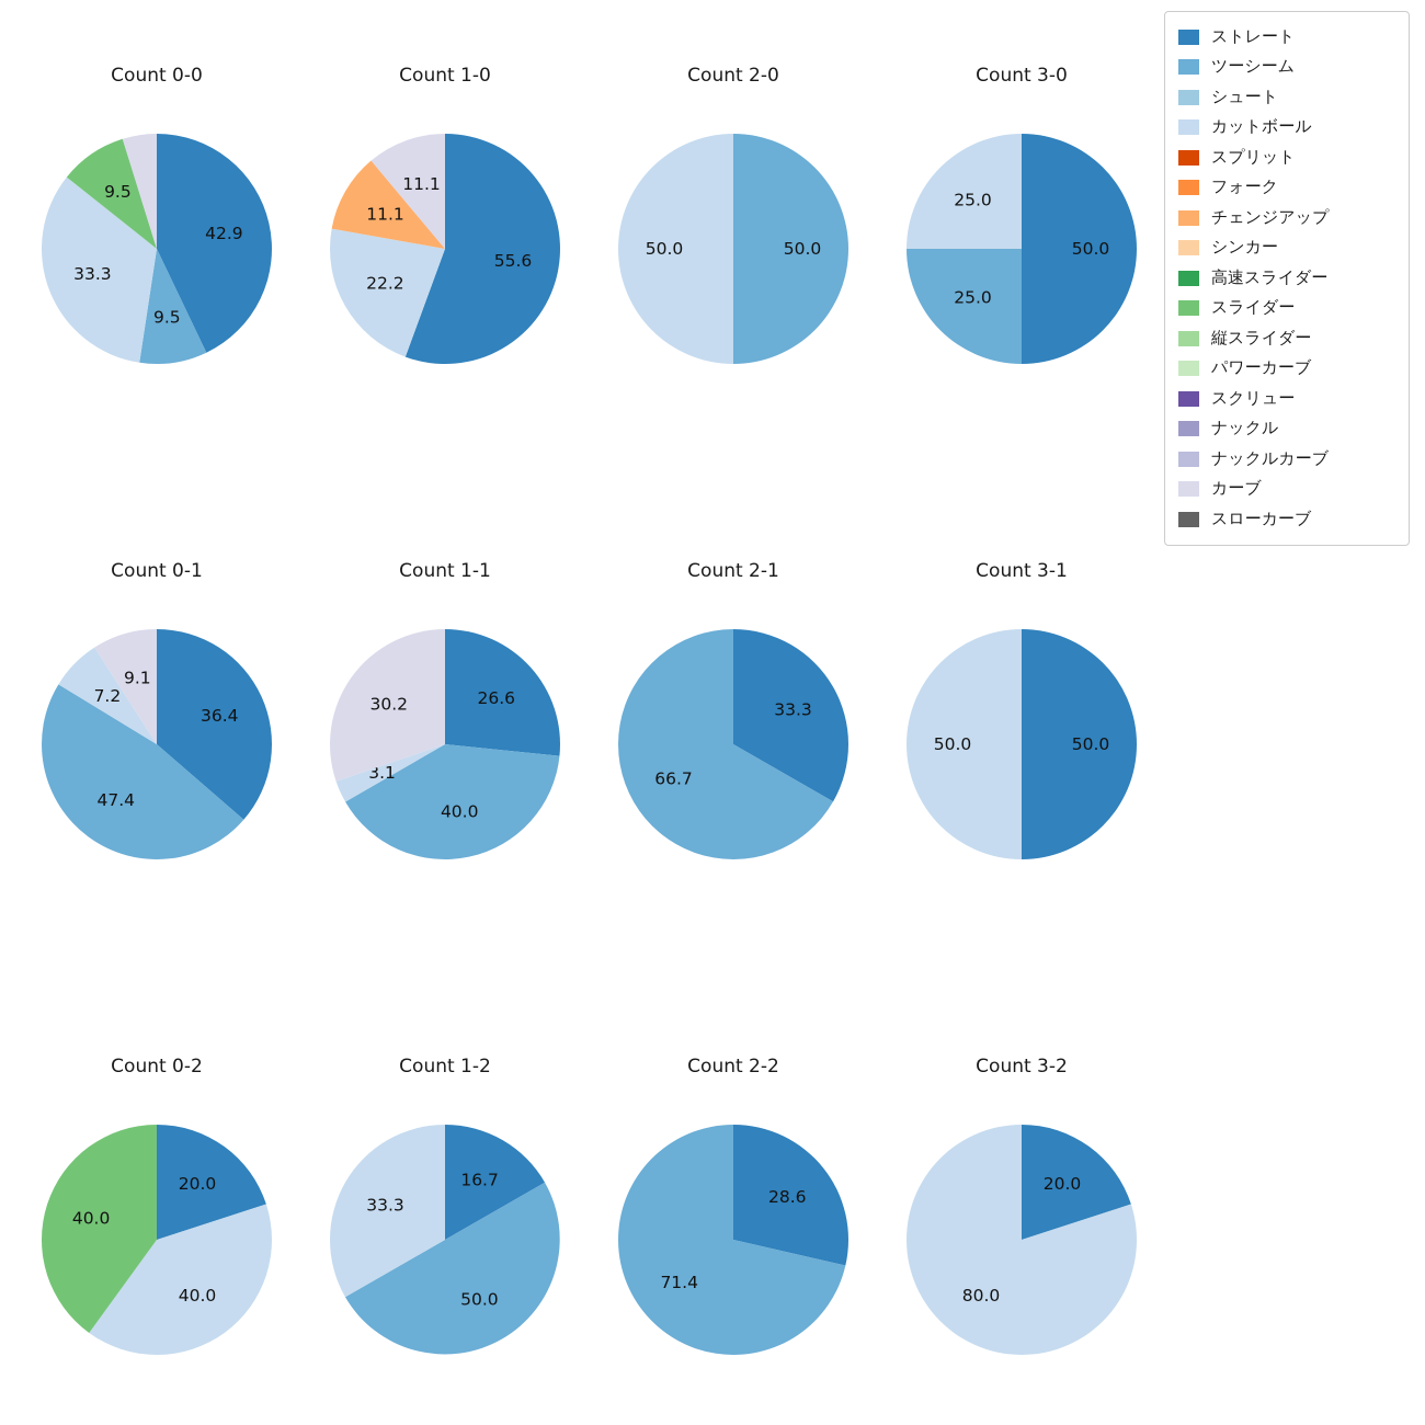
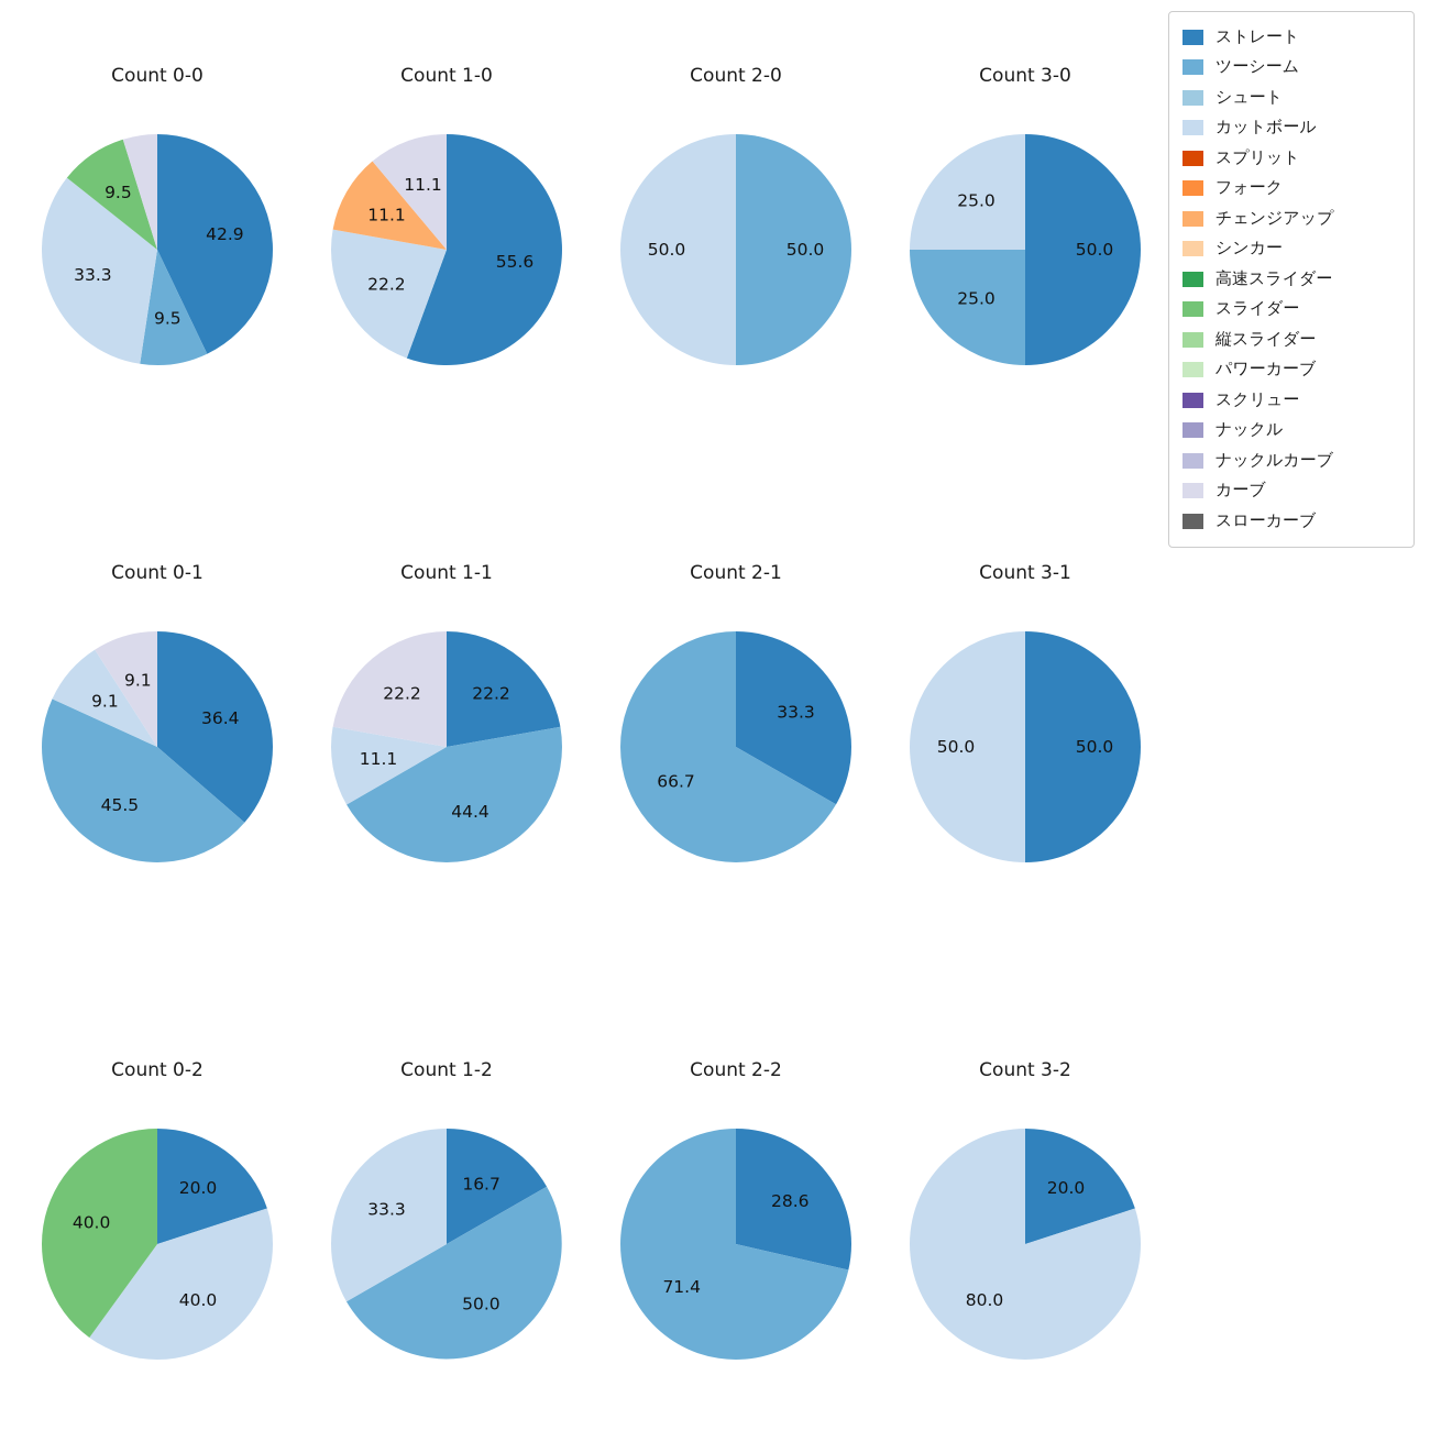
Count 0-1/ツーシーム: 47.4 -> 45.5
Count 0-1/カットボール: 7.2 -> 9.1
Count 1-1/ストレート: 26.6 -> 22.2
Count 1-1/ツーシーム: 40.0 -> 44.4
Count 1-1/カットボール: 3.1 -> 11.1
Count 1-1/カーブ: 30.2 -> 22.2
